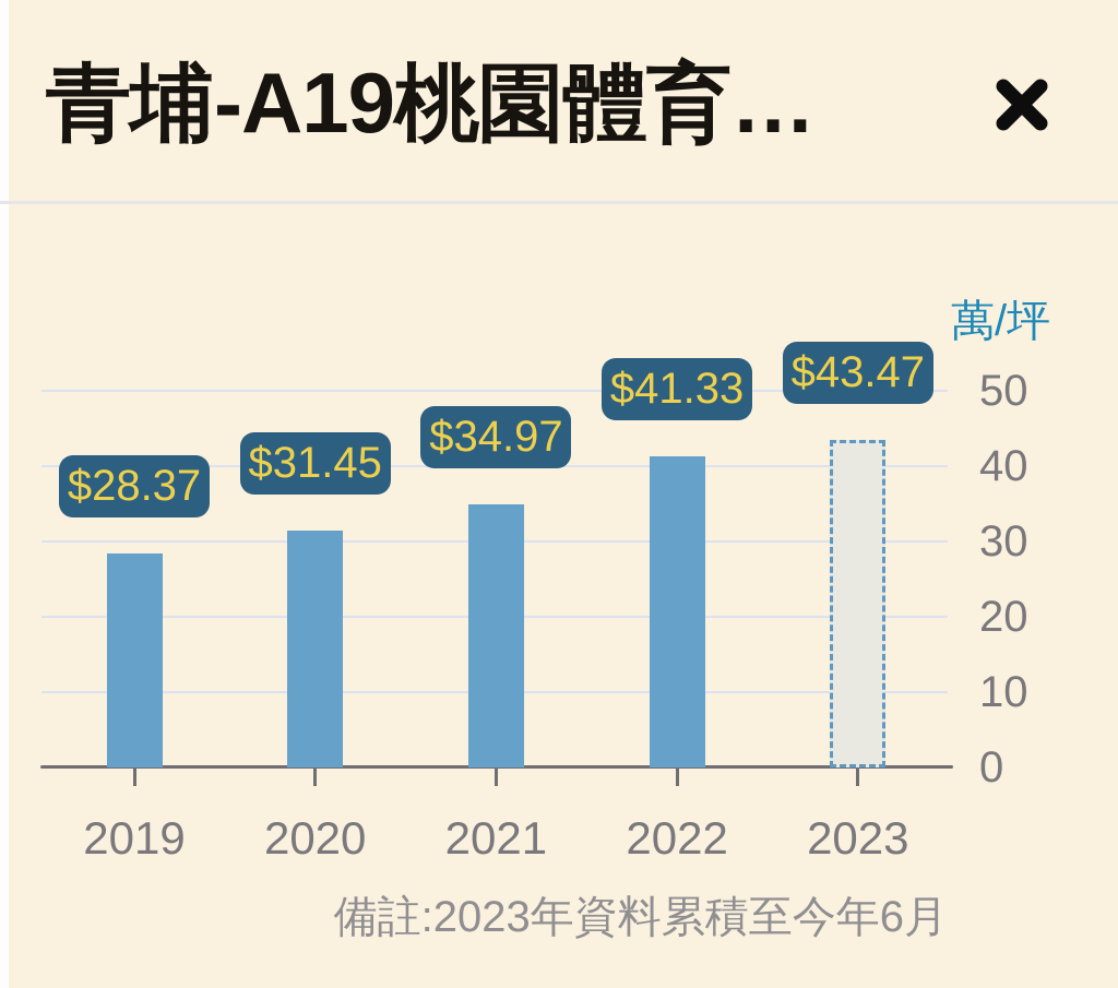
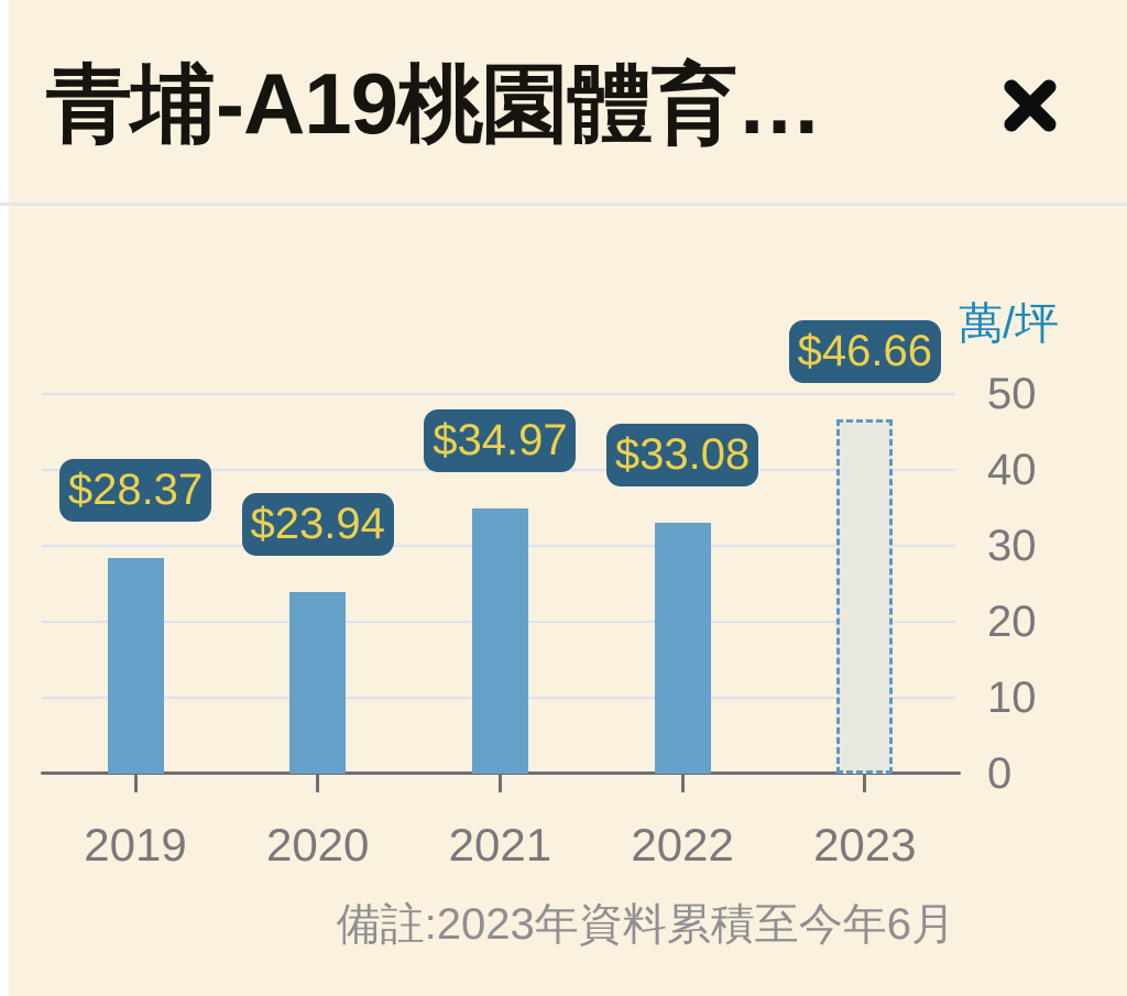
2020: $31.45 -> $23.94
2022: $41.33 -> $33.08
2023: $43.47 -> $46.66
